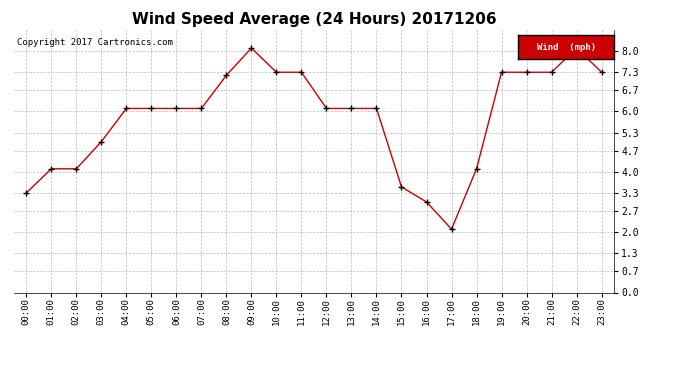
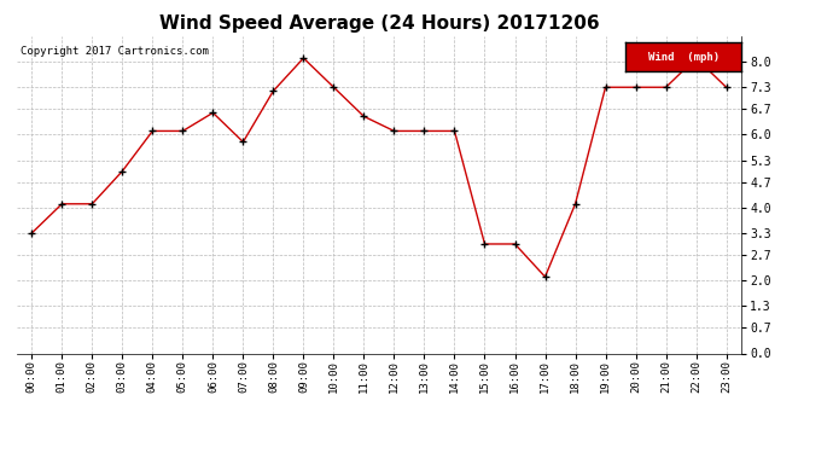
06:00: 6.1 -> 6.6
07:00: 6.1 -> 5.8
11:00: 7.3 -> 6.5
15:00: 3.5 -> 3.0
